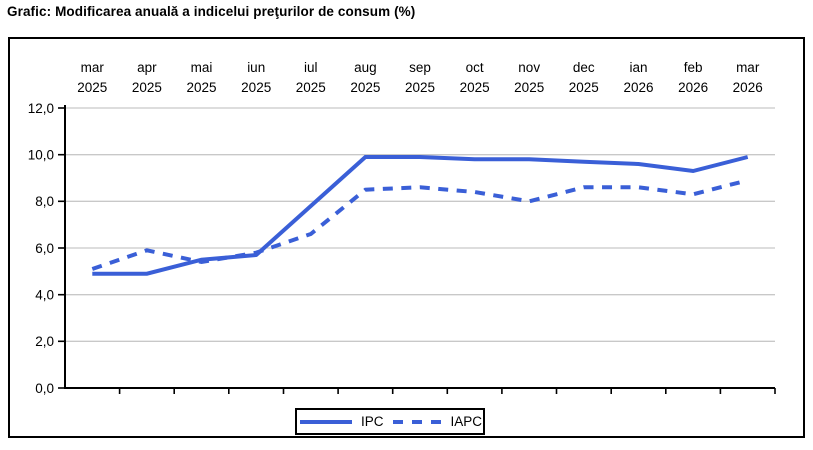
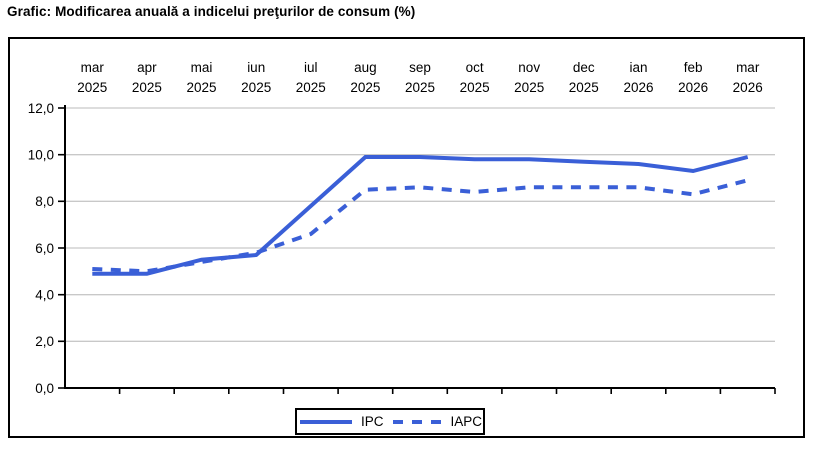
IAPC/apr 2025: 5,9 -> 5,0
IAPC/nov 2025: 8,0 -> 8,6
